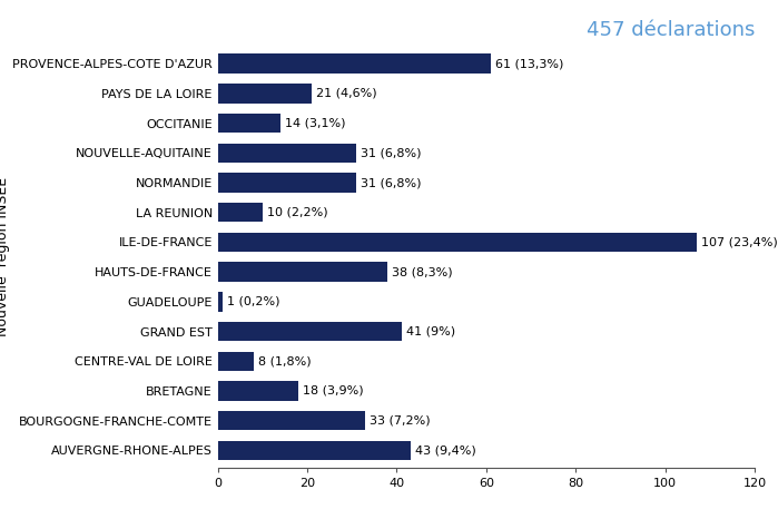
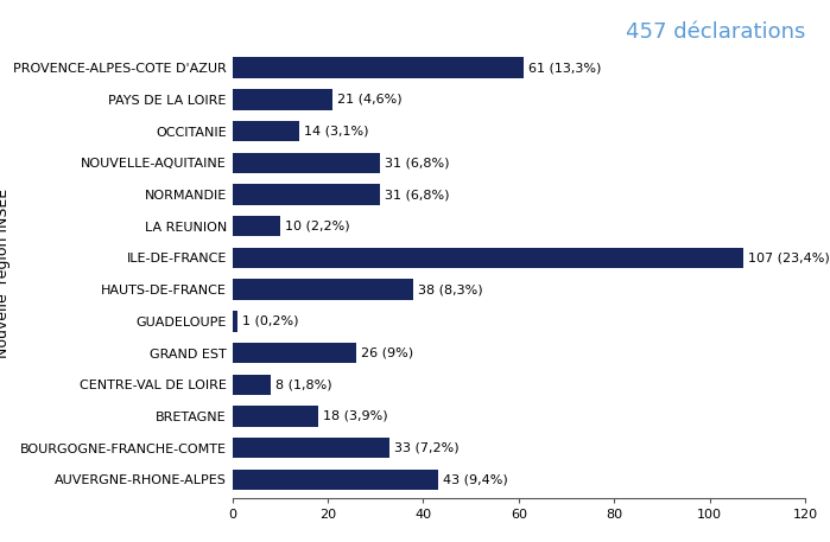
GRAND EST: 41 -> 26
